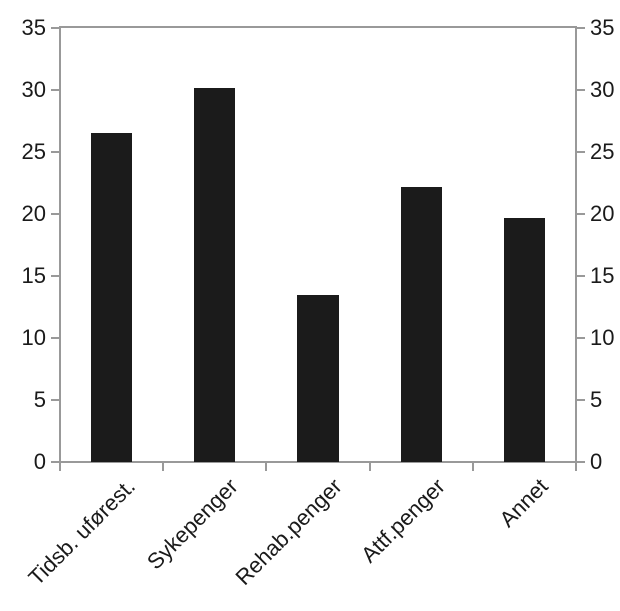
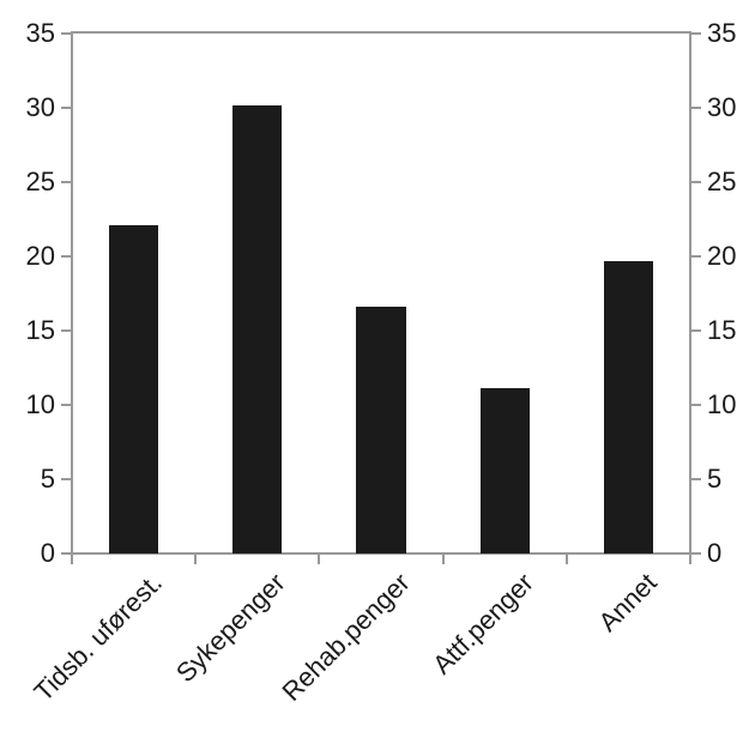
Tidsb. uførest.: 26.5 -> 22.1
Rehab.penger: 13.5 -> 16.6
Attf.penger: 22.2 -> 11.1
